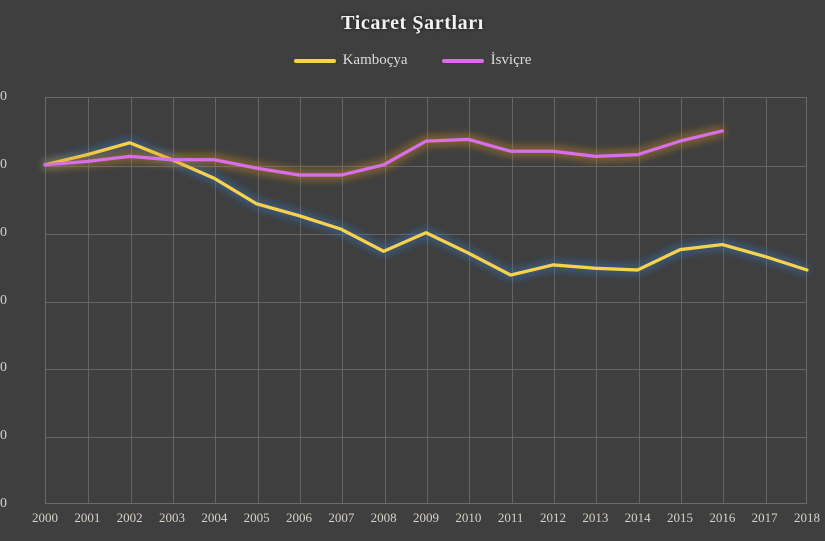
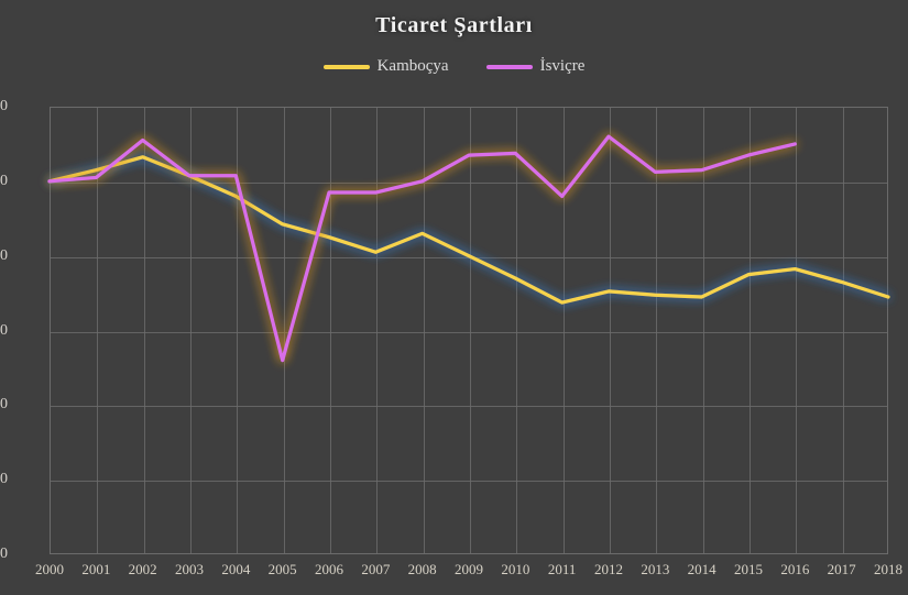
İsviçre/2002: 102 -> 111
İsviçre/2005: 99 -> 52
Kamboçya/2008: 74 -> 86
İsviçre/2011: 104 -> 96
İsviçre/2012: 104 -> 112
